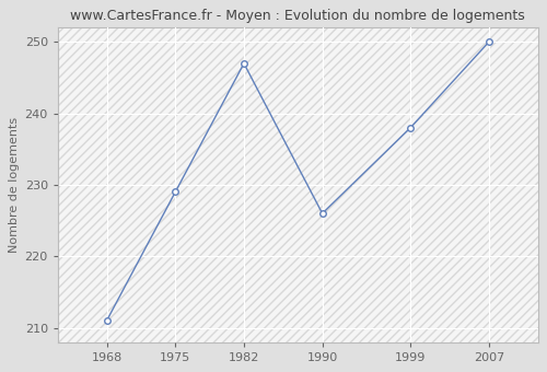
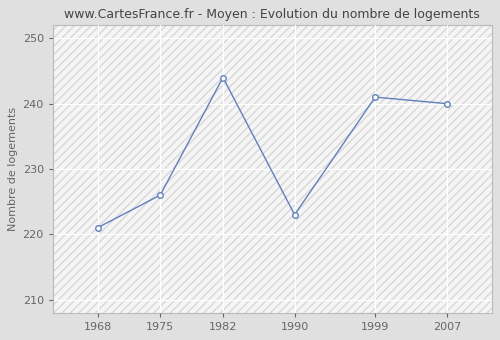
1968: 211 -> 221
1975: 229 -> 226
1982: 247 -> 244
1990: 226 -> 223
1999: 238 -> 241
2007: 250 -> 240
